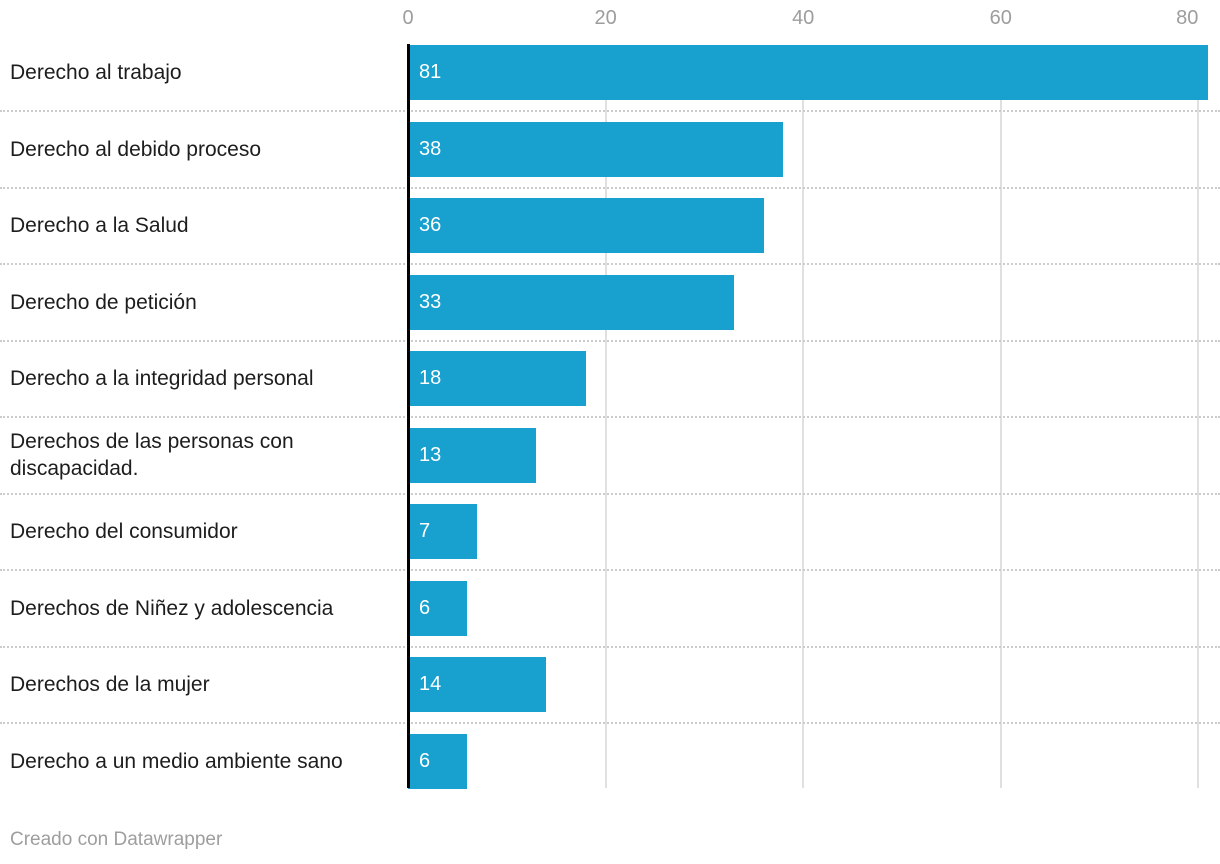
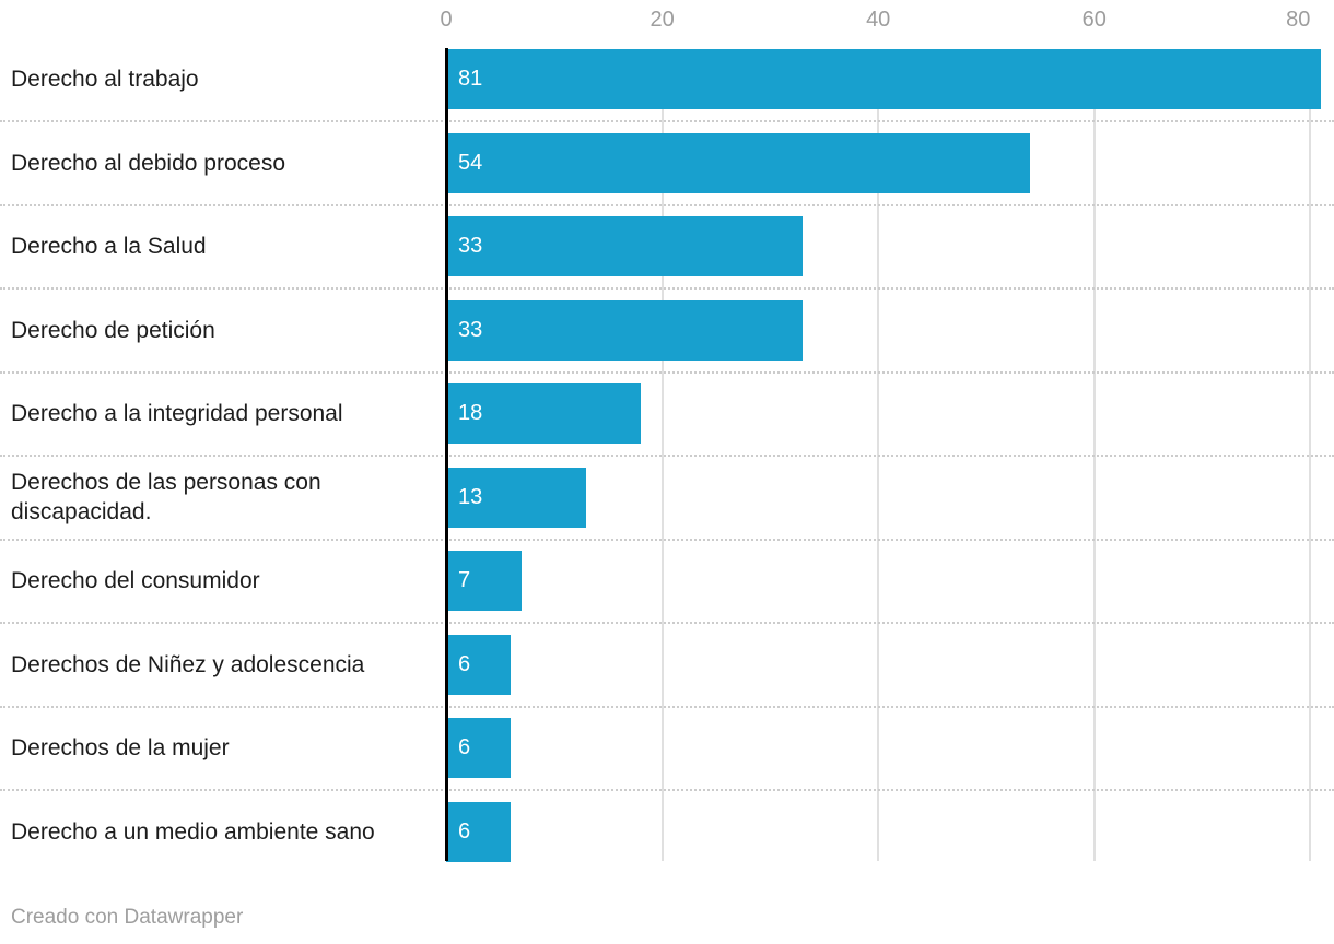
Derecho al debido proceso: 38 -> 54
Derecho a la Salud: 36 -> 33
Derechos de la mujer: 14 -> 6
